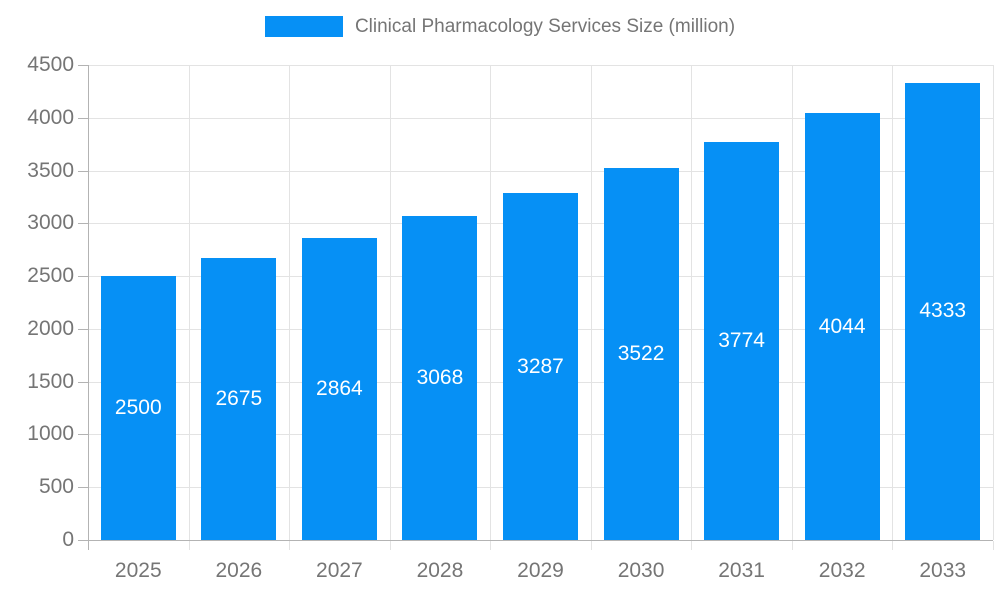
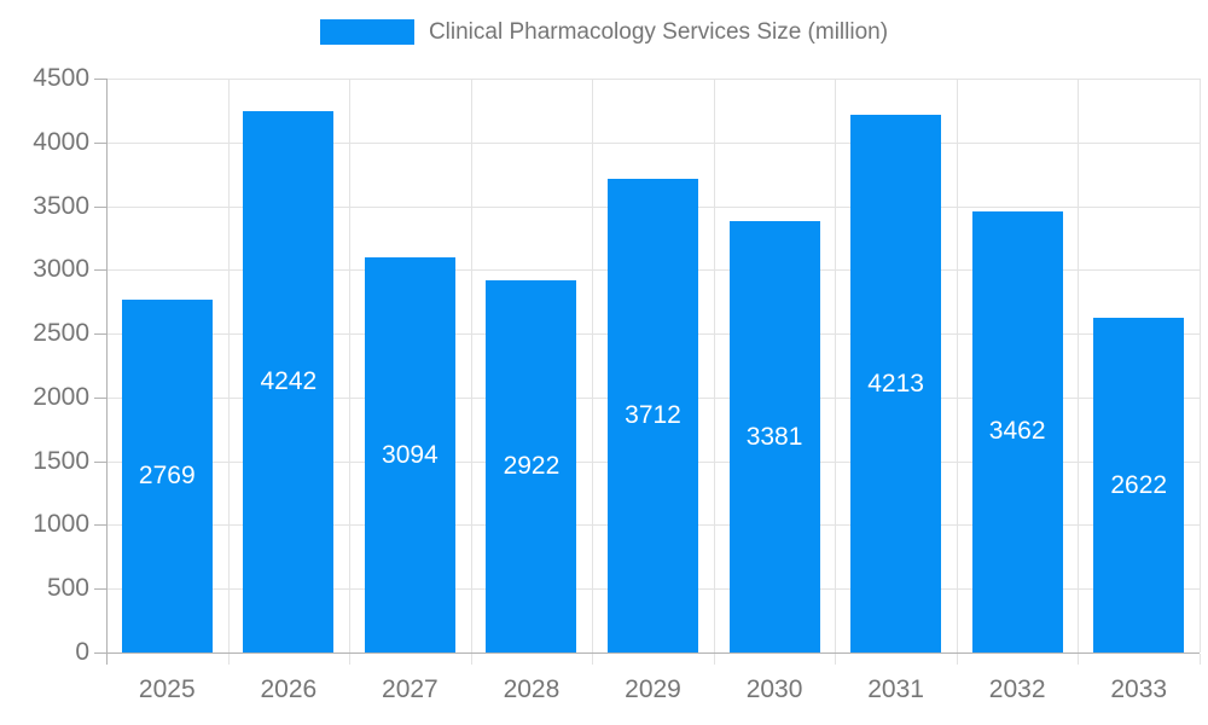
2025: 2500 -> 2769
2026: 2675 -> 4242
2027: 2864 -> 3094
2028: 3068 -> 2922
2029: 3287 -> 3712
2030: 3522 -> 3381
2031: 3774 -> 4213
2032: 4044 -> 3462
2033: 4333 -> 2622
